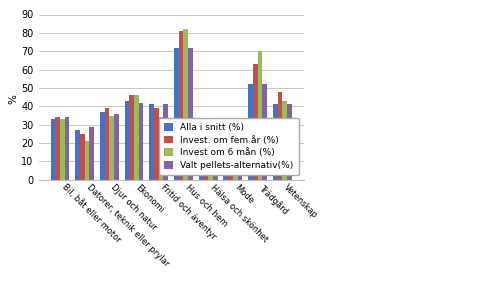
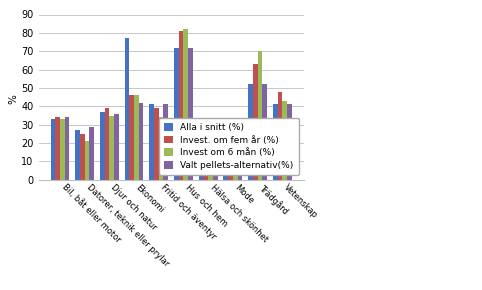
Alla i snitt (%)/Ekonomi: 43 -> 77
